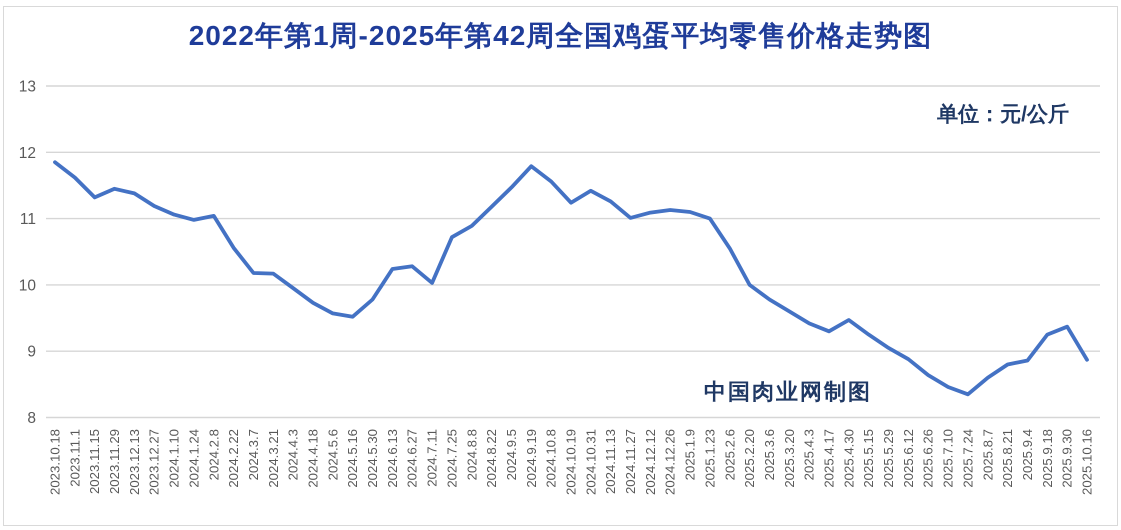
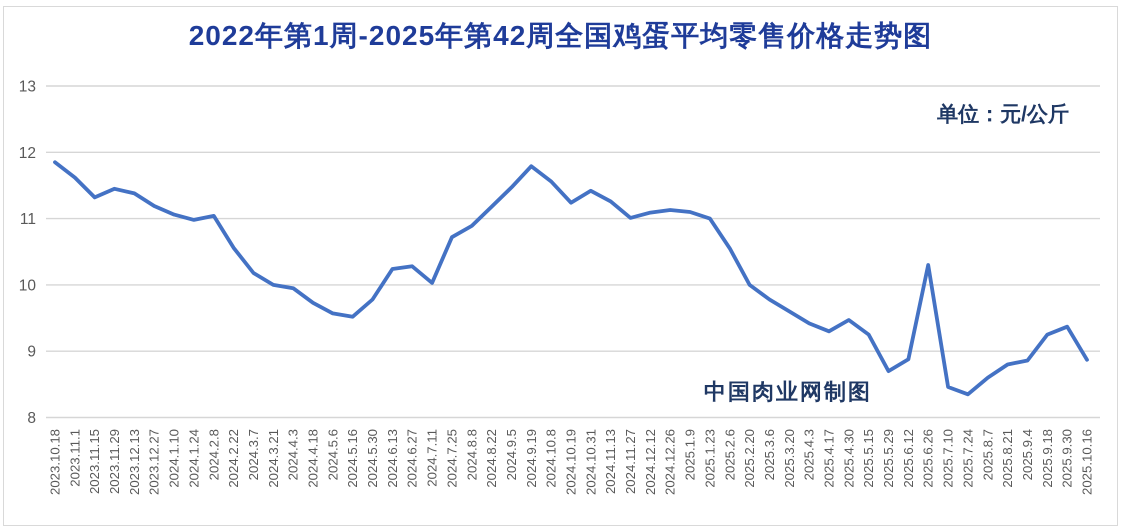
2024.3.21: 10.2 -> 10.0
2025.5.29: 9.1 -> 8.7
2025.6.26: 8.6 -> 10.3
